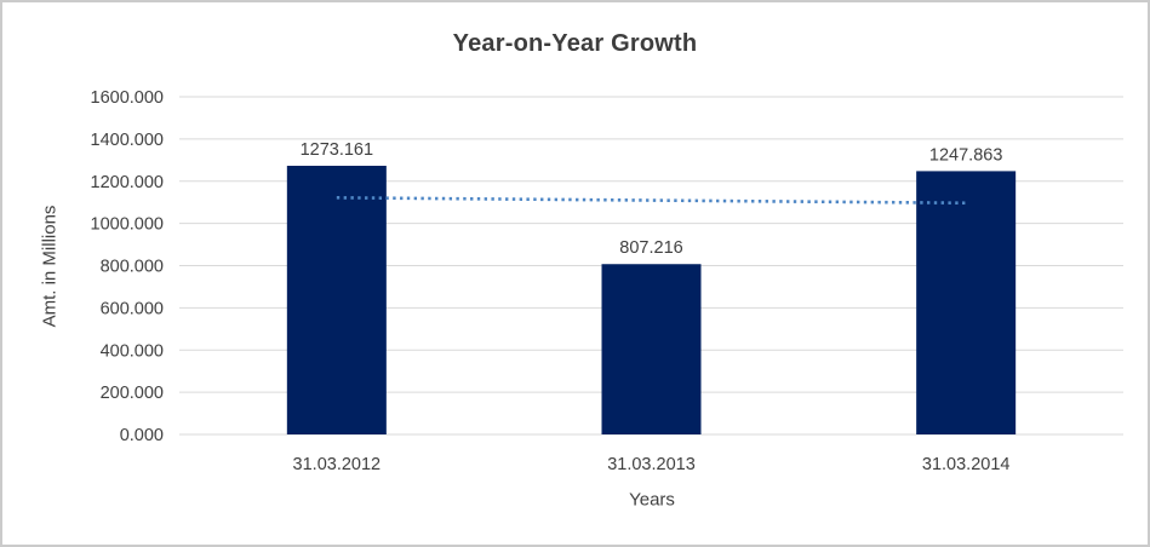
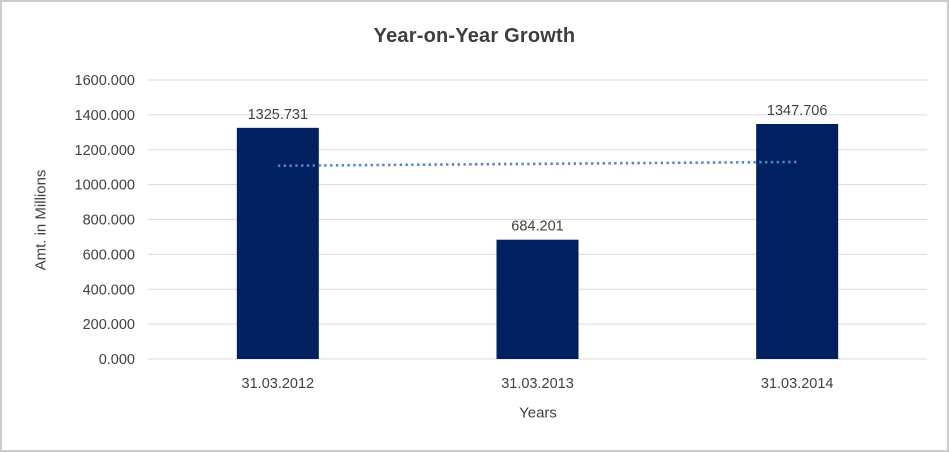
31.03.2012: 1273.161 -> 1325.731
31.03.2013: 807.216 -> 684.201
31.03.2014: 1247.863 -> 1347.706
